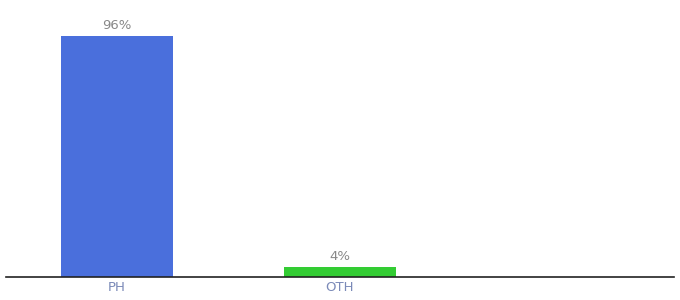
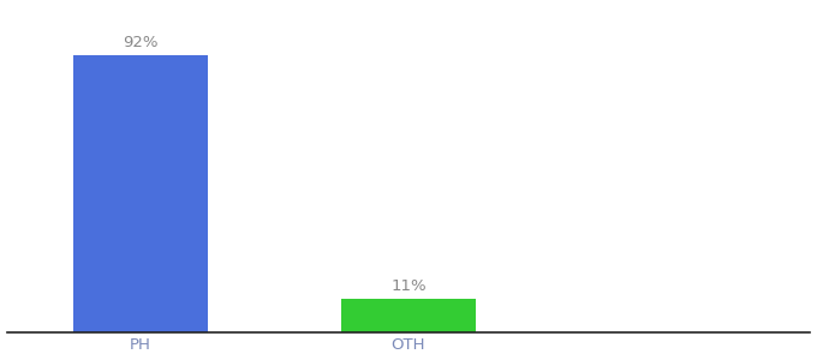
PH: 96% -> 92%
OTH: 4% -> 11%
